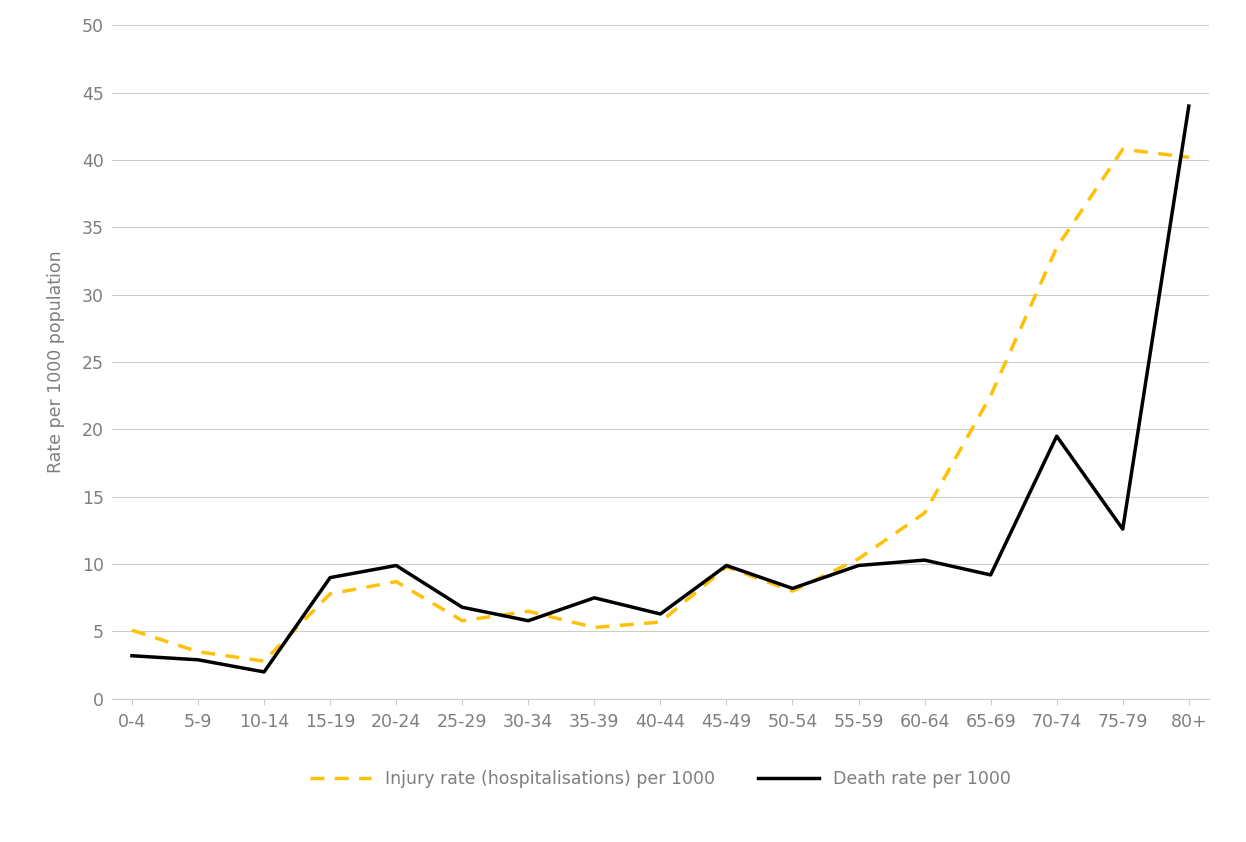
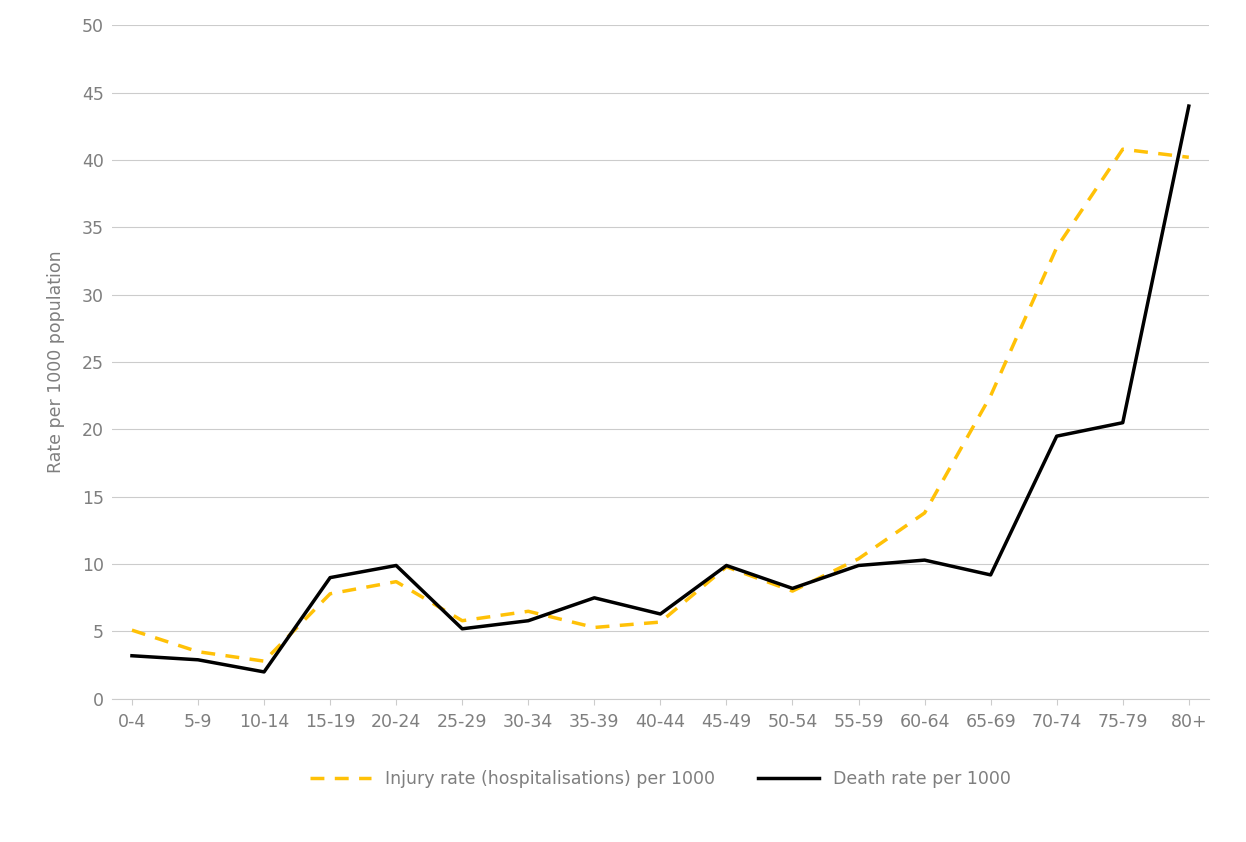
Death rate per 1000/25-29: 6.8 -> 5.2
Death rate per 1000/75-79: 12.6 -> 20.5
